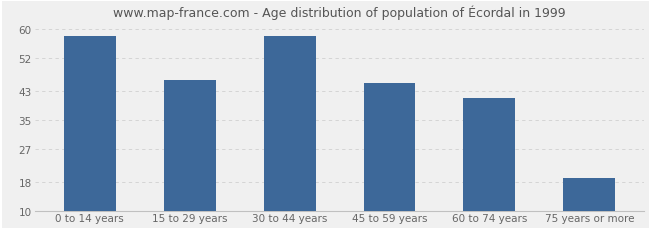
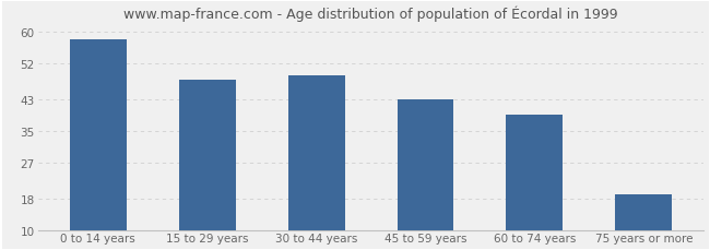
15 to 29 years: 46 -> 48
30 to 44 years: 58 -> 49
45 to 59 years: 45 -> 43
60 to 74 years: 41 -> 39
